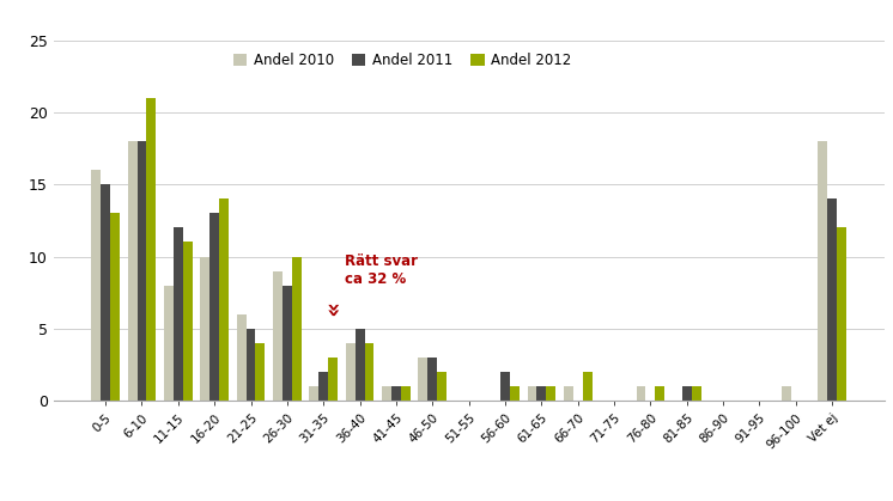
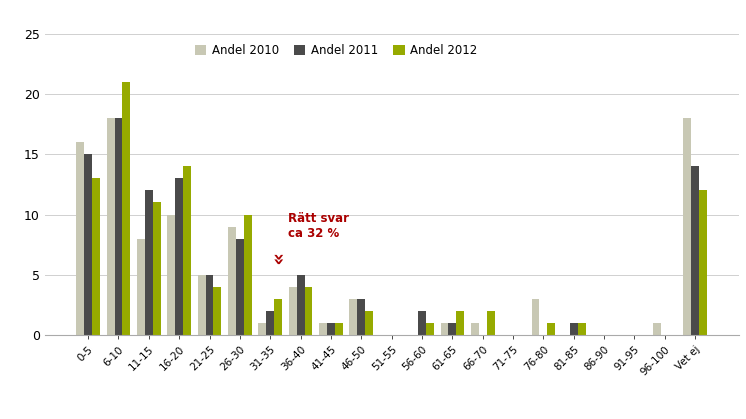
Andel 2010/21-25: 6 -> 5
Andel 2012/61-65: 1 -> 2
Andel 2010/76-80: 1 -> 3
